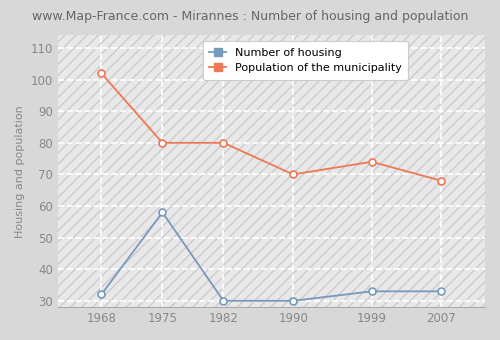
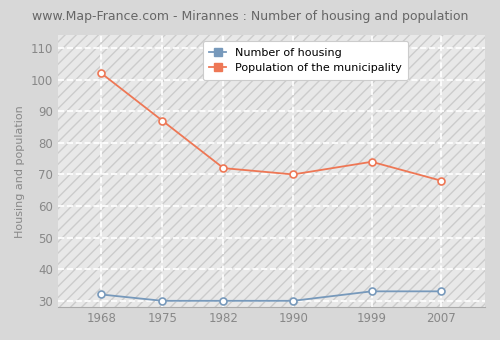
Number of housing/1975: 58 -> 30
Population of the municipality/1975: 80 -> 87
Population of the municipality/1982: 80 -> 72
